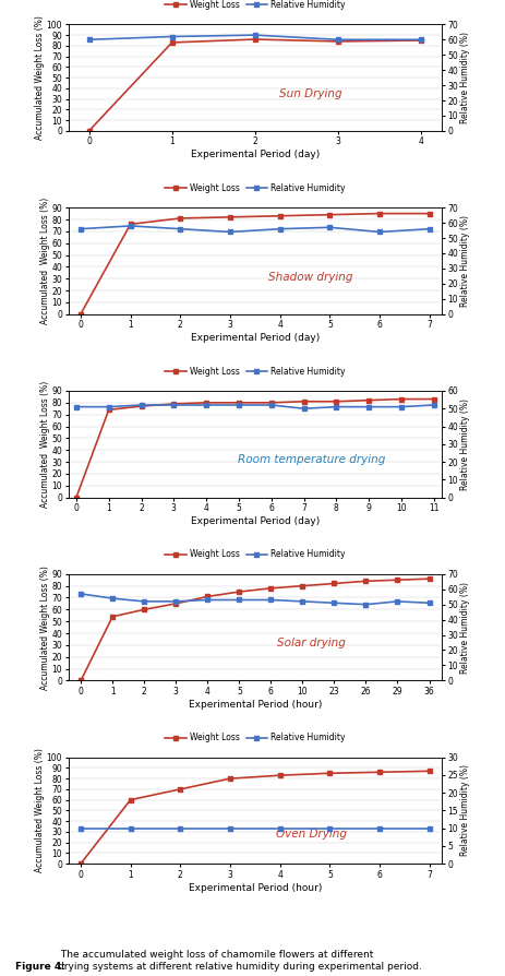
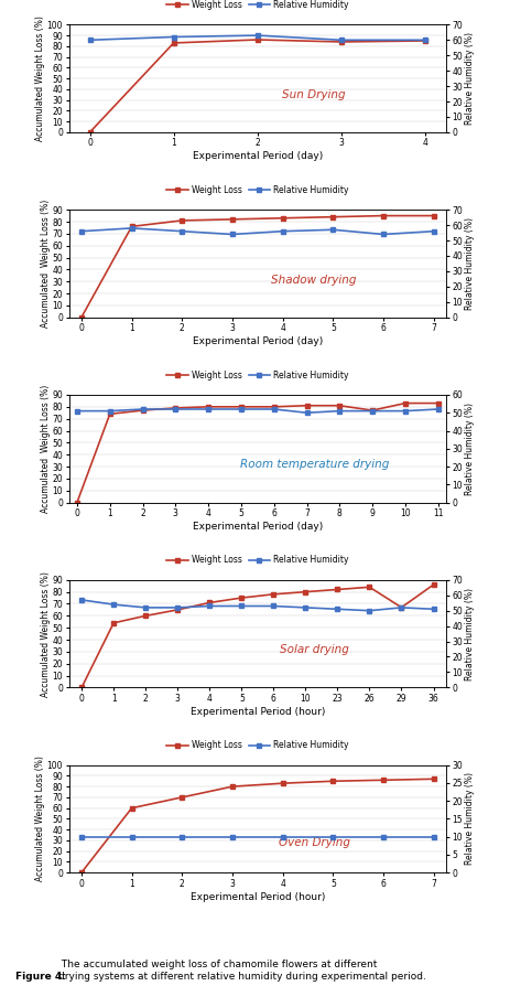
Weight Loss/9: 82 -> 77
Weight Loss/29: 85 -> 67
